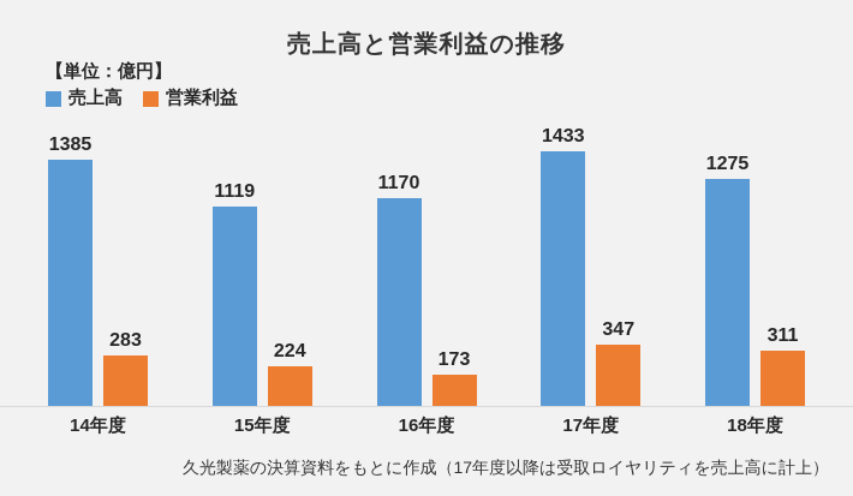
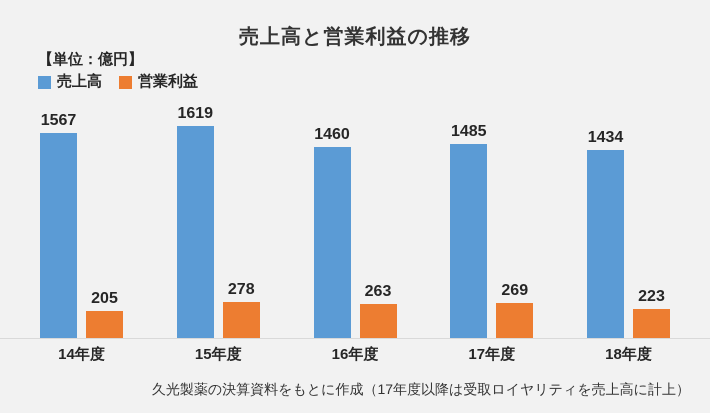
売上高/14年度: 1385 -> 1567
営業利益/14年度: 283 -> 205
売上高/15年度: 1119 -> 1619
営業利益/15年度: 224 -> 278
売上高/16年度: 1170 -> 1460
営業利益/16年度: 173 -> 263
売上高/17年度: 1433 -> 1485
営業利益/17年度: 347 -> 269
売上高/18年度: 1275 -> 1434
営業利益/18年度: 311 -> 223
